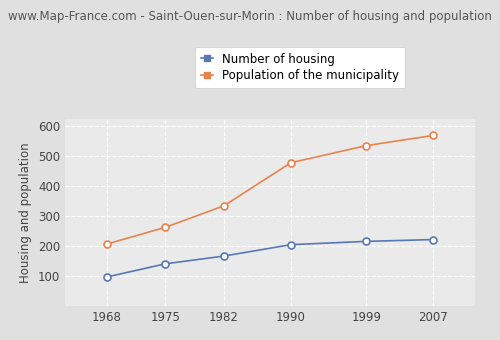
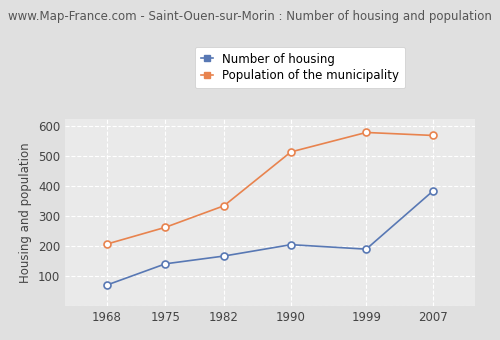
Number of housing/1968: 97 -> 70
Population of the municipality/1990: 479 -> 515
Number of housing/1999: 216 -> 190
Population of the municipality/1999: 536 -> 580
Number of housing/2007: 222 -> 385
